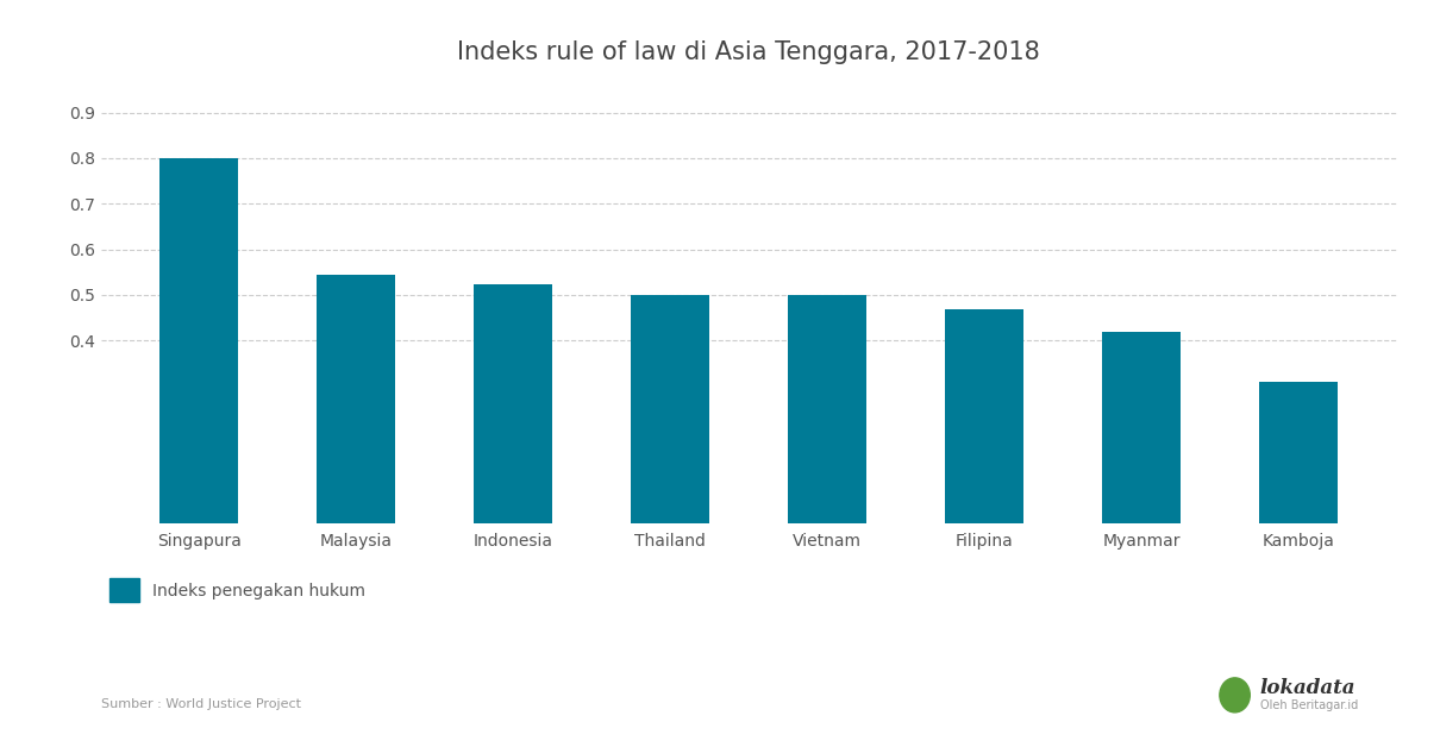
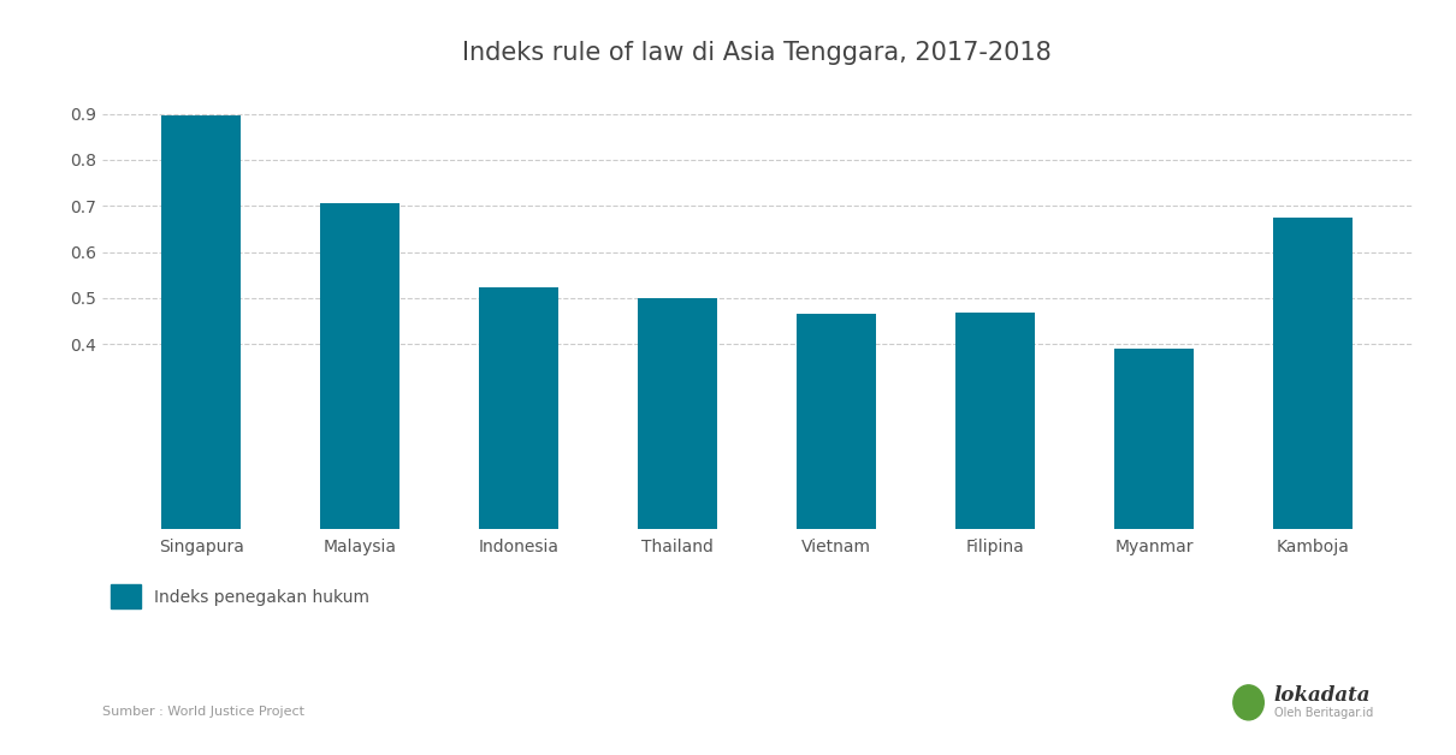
Singapura: 0.800 -> 0.895
Malaysia: 0.545 -> 0.705
Vietnam: 0.500 -> 0.465
Myanmar: 0.420 -> 0.390
Kamboja: 0.310 -> 0.675
